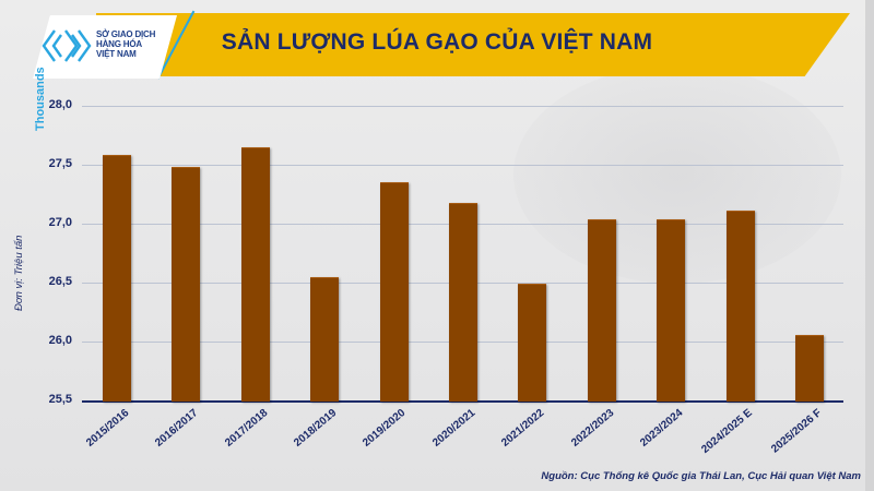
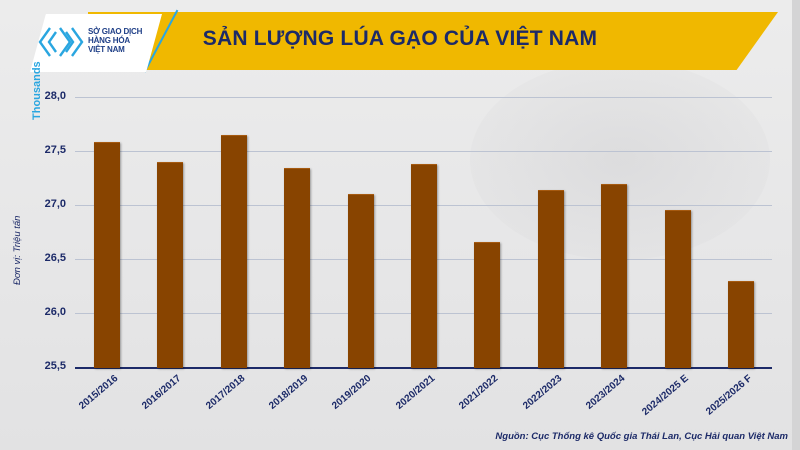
2016/2017: 27,48 -> 27,40
2018/2019: 26,55 -> 27,34
2019/2020: 27,35 -> 27,10
2020/2021: 27,18 -> 27,38
2021/2022: 26,49 -> 26,66
2022/2023: 27,04 -> 27,14
2023/2024: 27,04 -> 27,19
2024/2025 E: 27,11 -> 26,95
2025/2026 F: 26,06 -> 26,30
